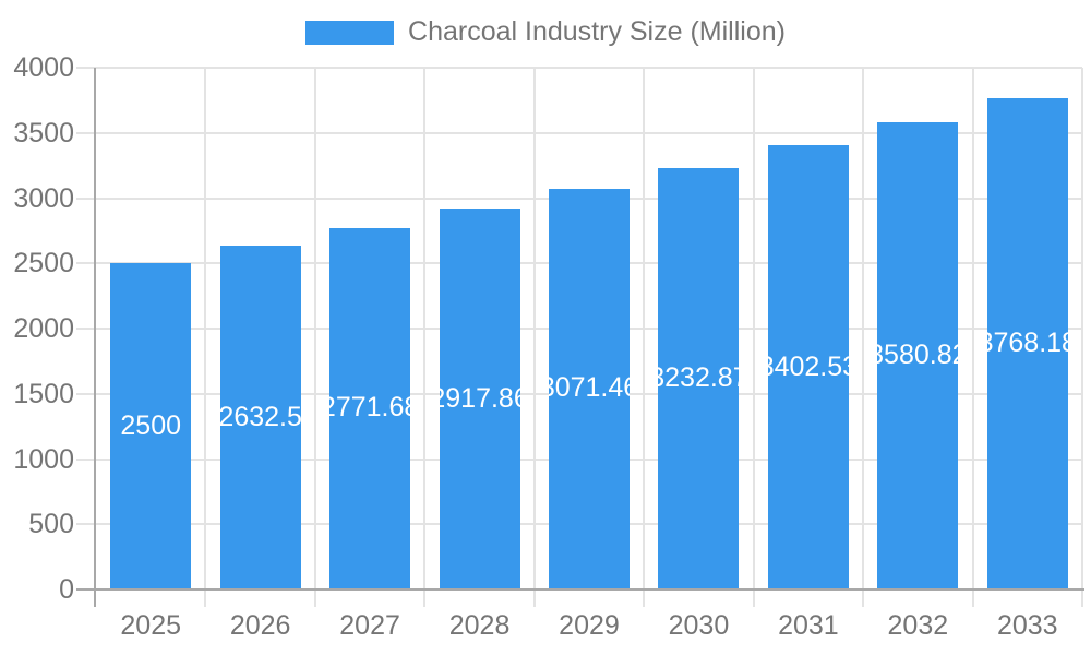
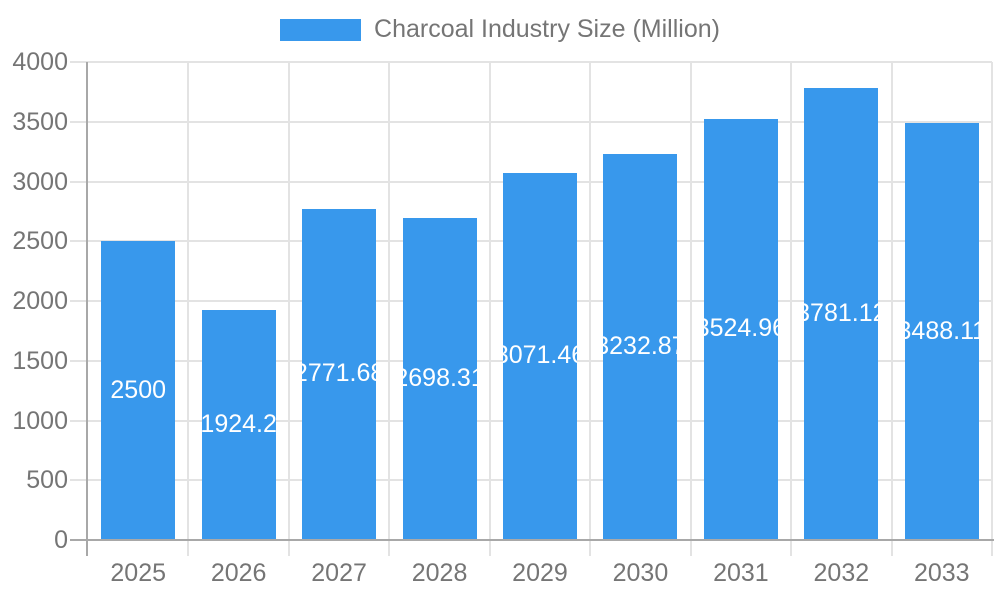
2026: 2632.5 -> 1924.2
2028: 2917.86 -> 2698.31
2031: 3402.53 -> 3524.96
2032: 3580.82 -> 3781.12
2033: 3768.18 -> 3488.11
